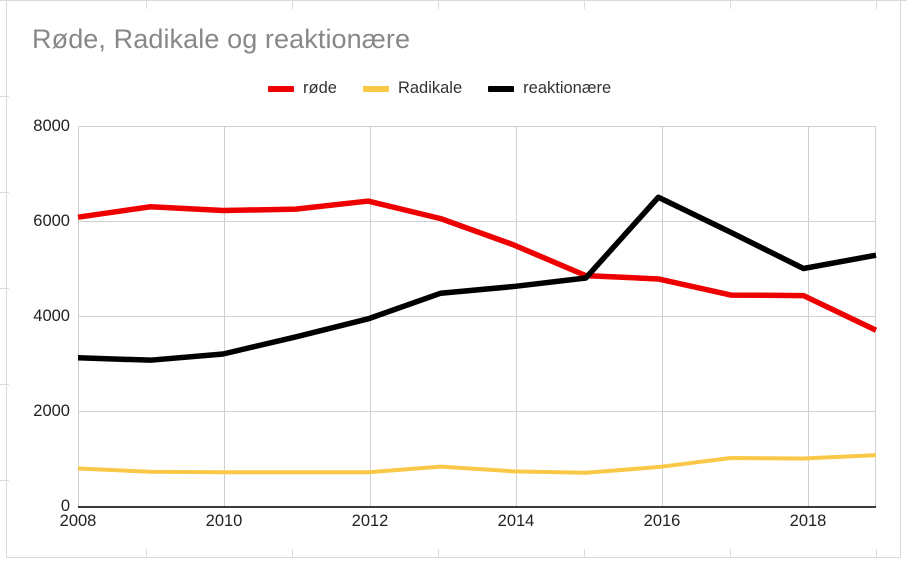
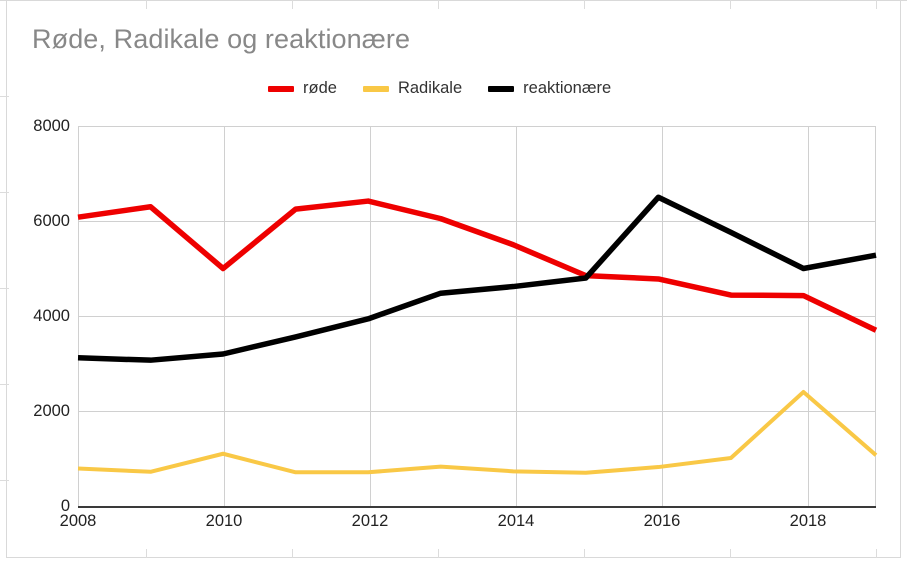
røde/2010: 6200 -> 5000
Radikale/2010: 700 -> 1100
Radikale/2018: 1000 -> 2400
